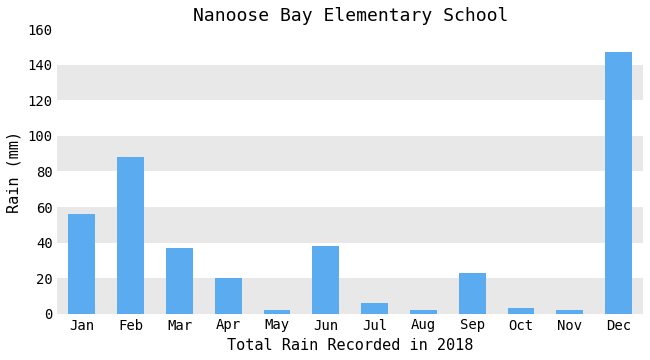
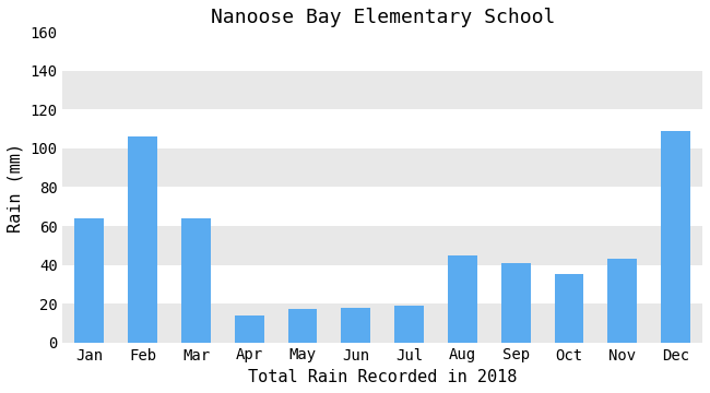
Jan: 56 -> 64
Feb: 88 -> 106
Mar: 37 -> 64
Apr: 20 -> 14
May: 2 -> 17
Jun: 38 -> 18
Jul: 6 -> 19
Aug: 2 -> 45
Sep: 23 -> 41
Oct: 3 -> 35
Nov: 2 -> 43
Dec: 147 -> 109
